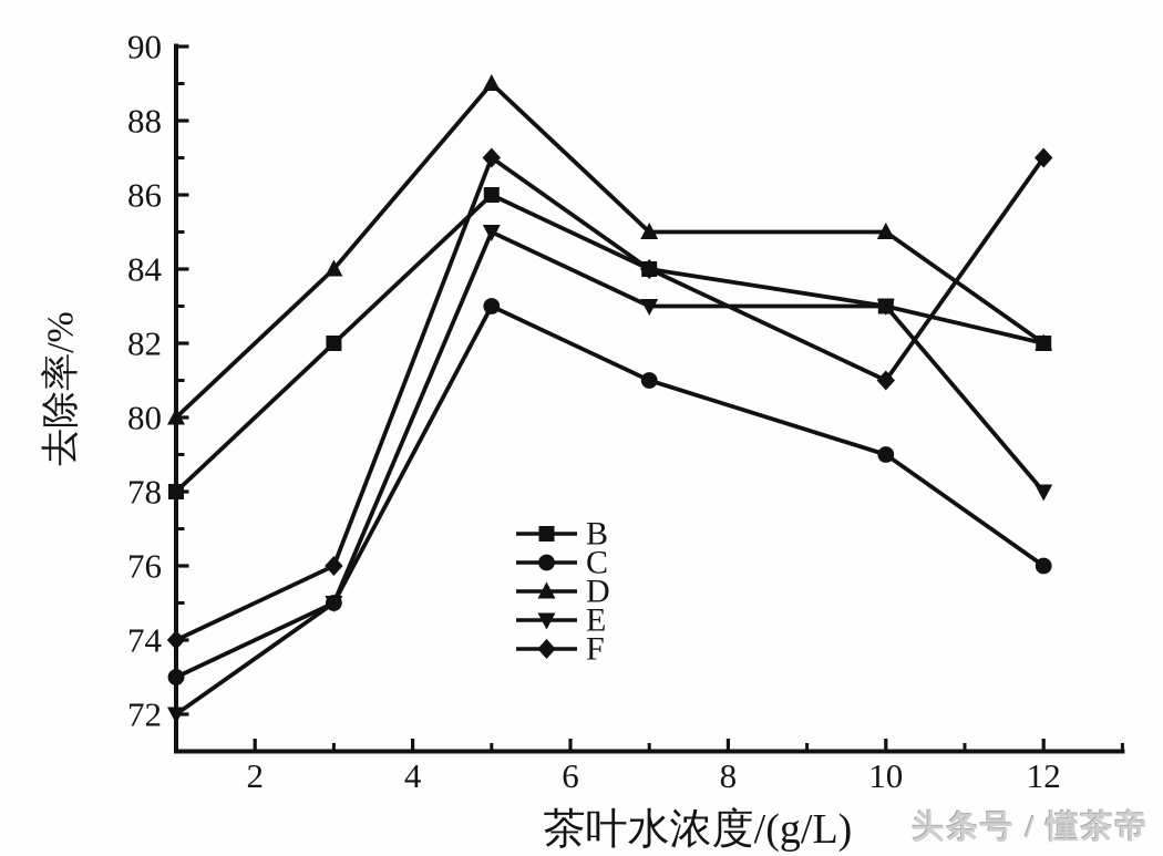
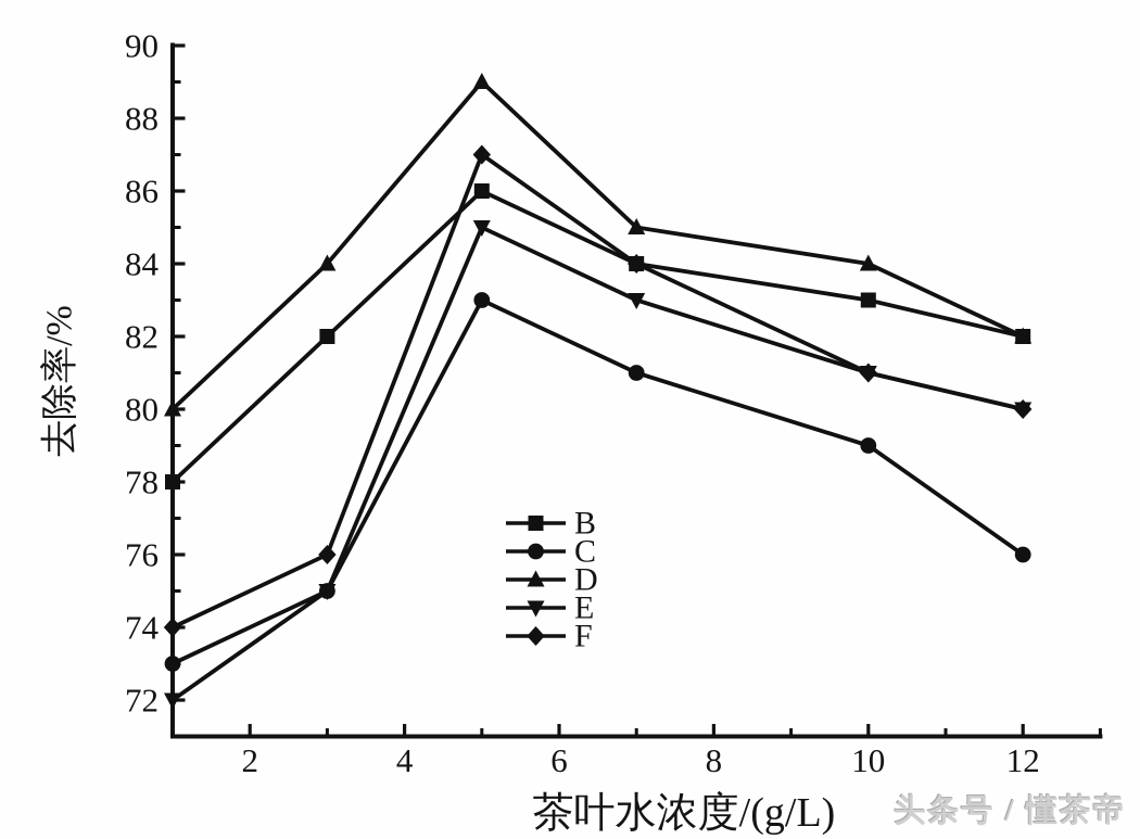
D/10: 85 -> 84
E/10: 83 -> 81
E/12: 78 -> 80
F/12: 87 -> 80
